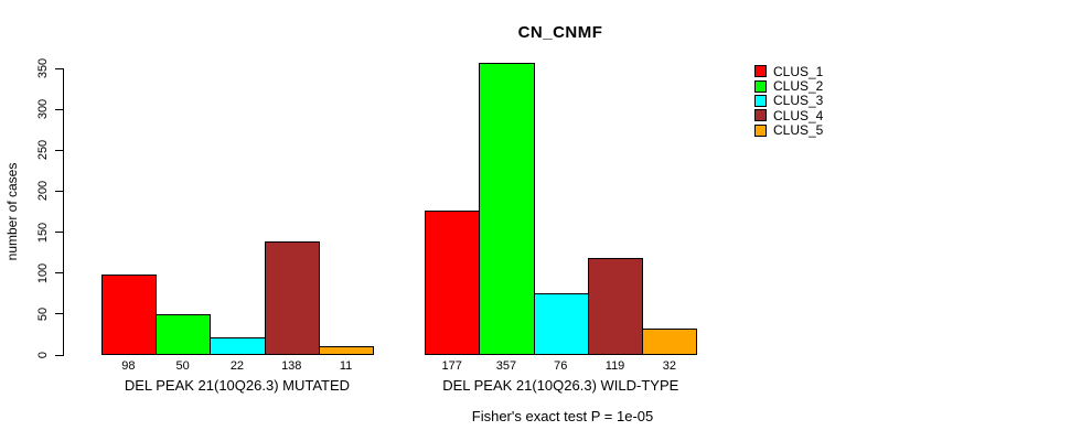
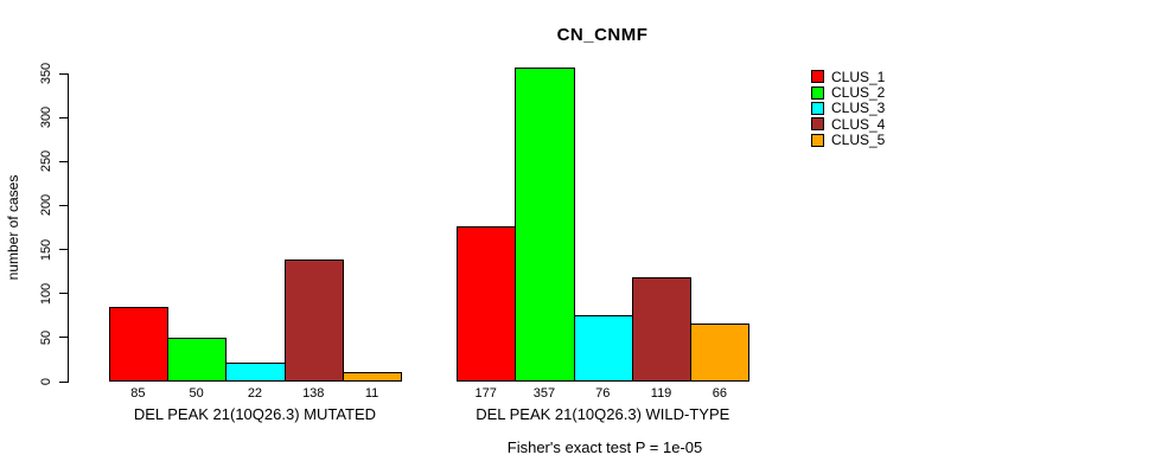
CLUS_1/DEL PEAK 21(10Q26.3) MUTATED: 98 -> 85
CLUS_5/DEL PEAK 21(10Q26.3) WILD-TYPE: 32 -> 66
